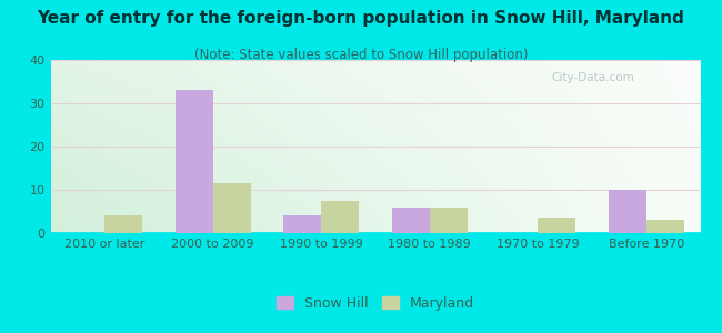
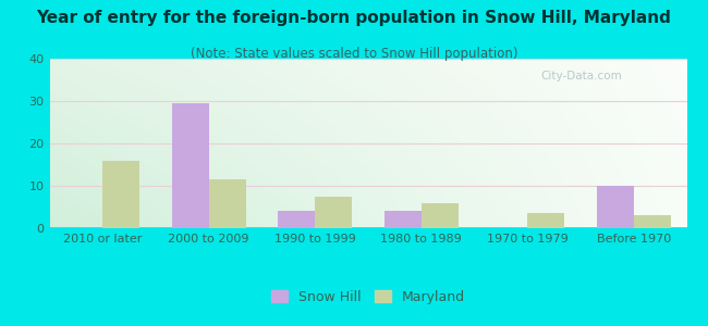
Maryland/2010 or later: 4.0 -> 16.0
Snow Hill/2000 to 2009: 33.0 -> 29.5
Snow Hill/1980 to 1989: 6.0 -> 4.0
